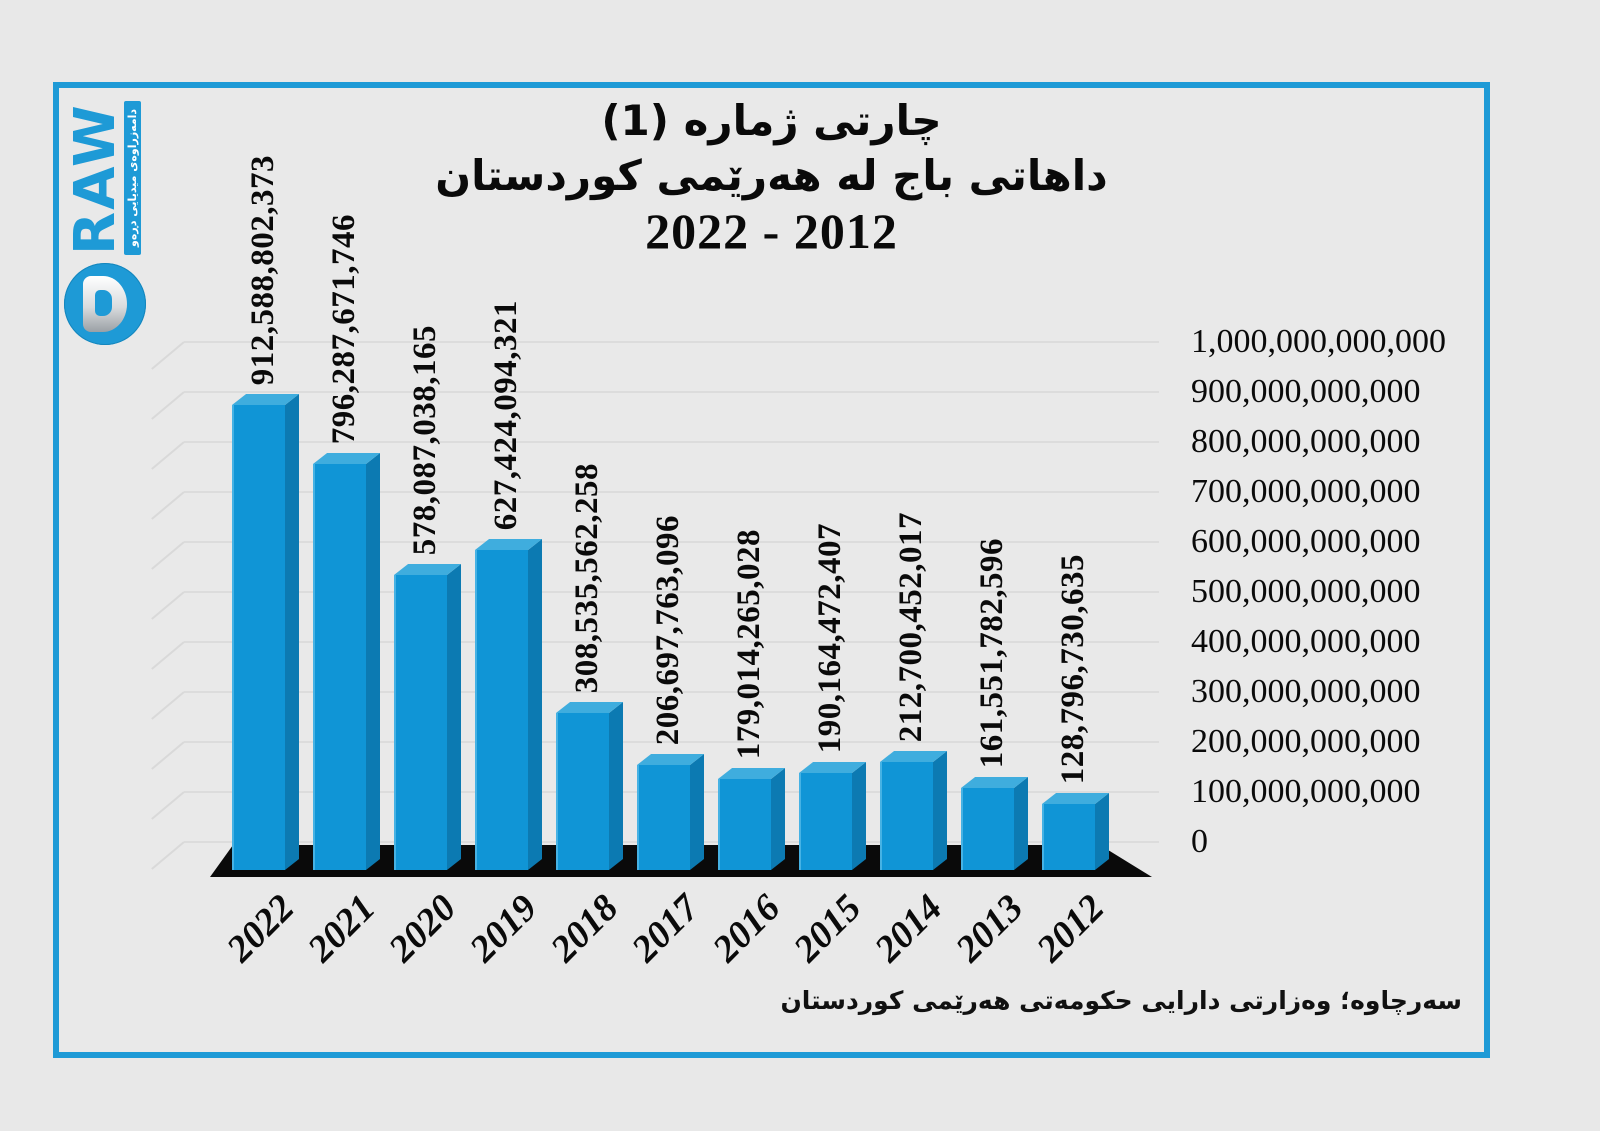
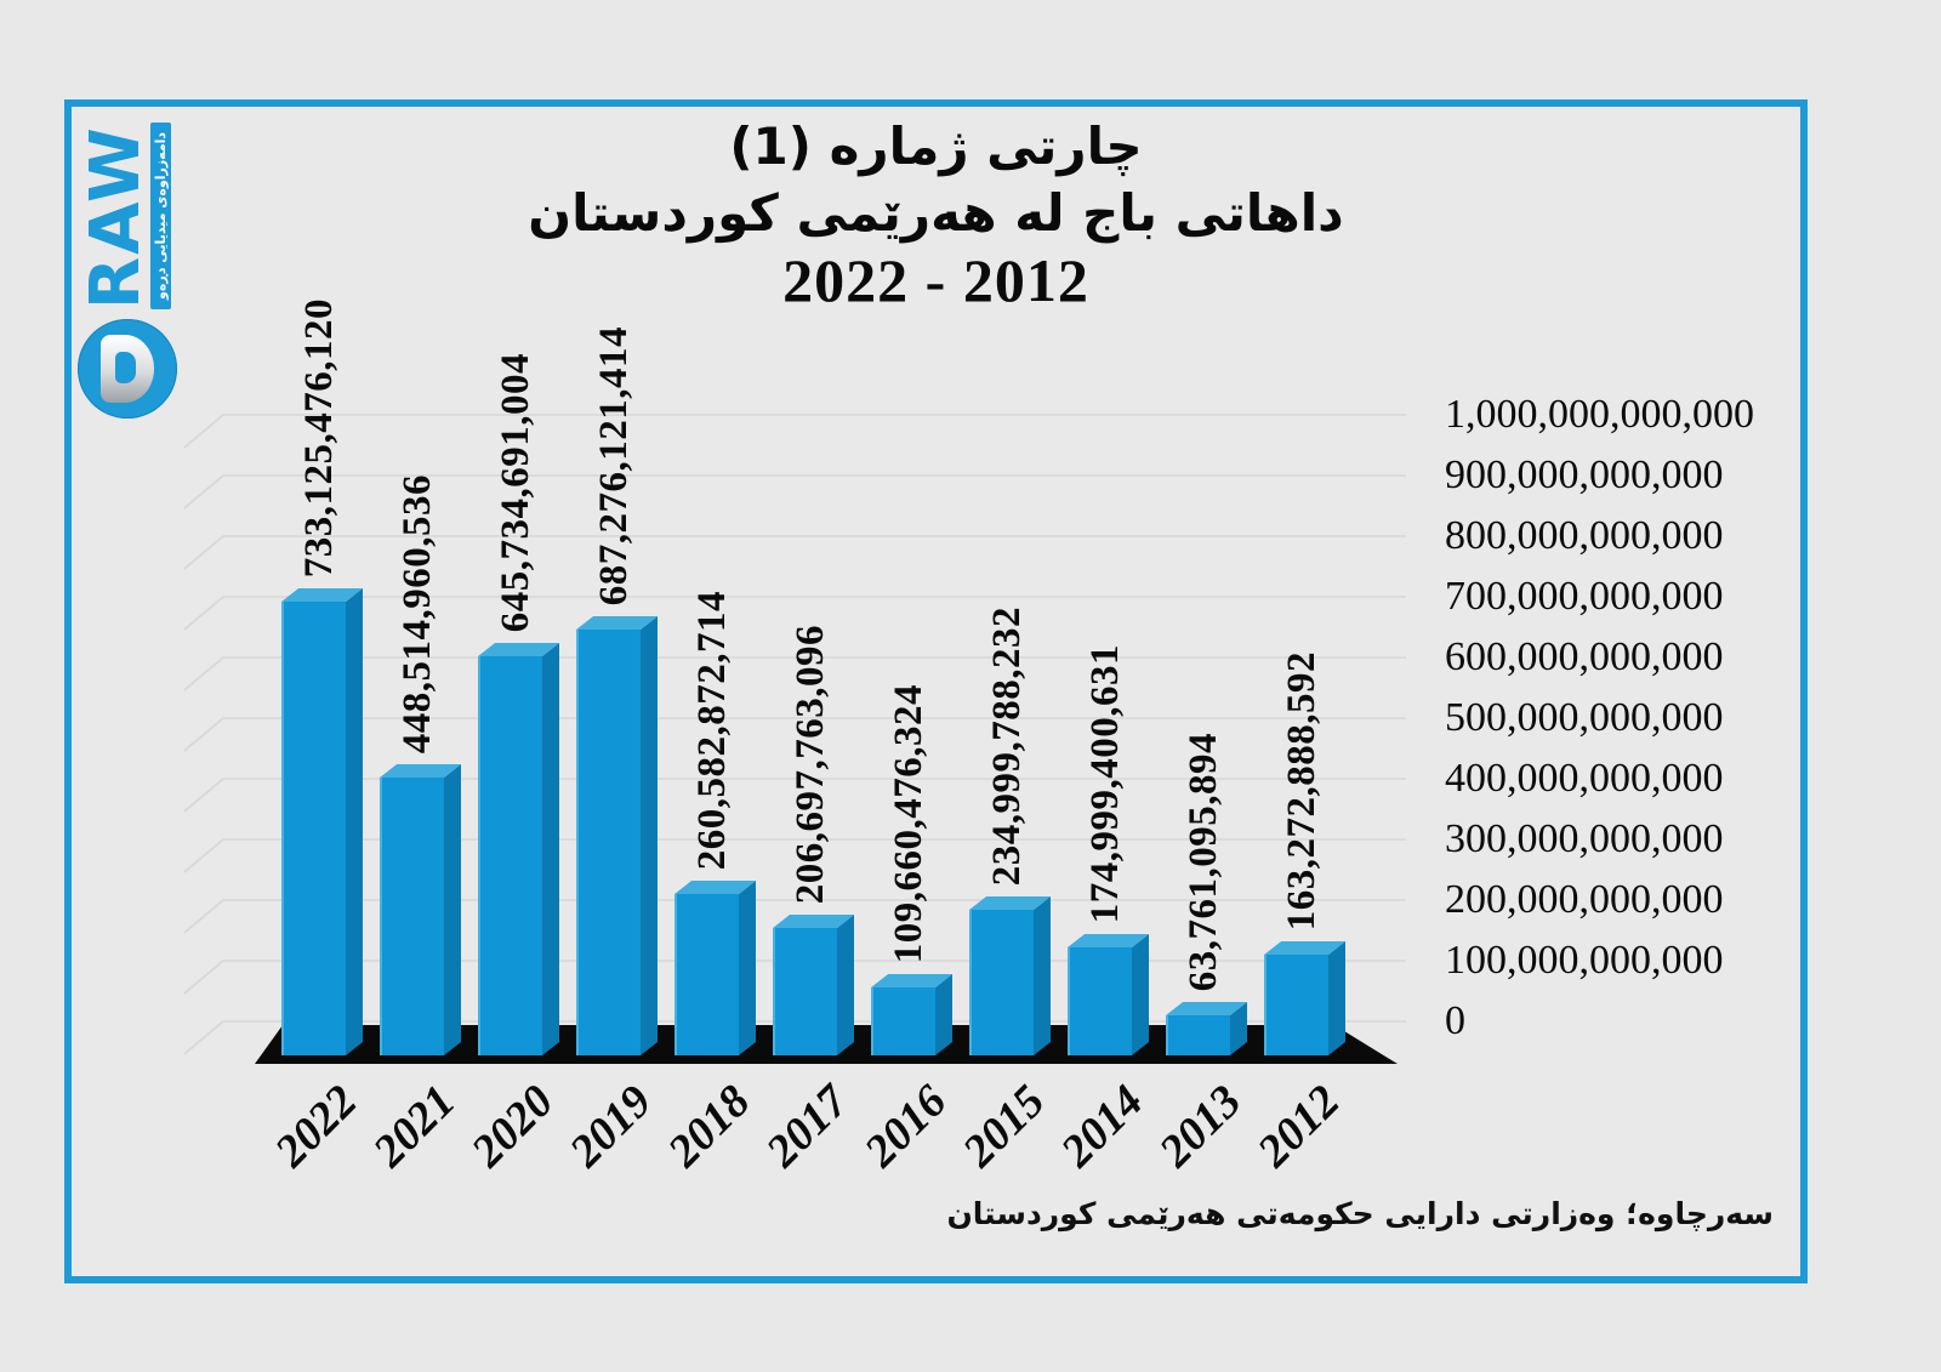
2022: 912,588,802,373 -> 733,125,476,120
2021: 796,287,671,746 -> 448,514,960,536
2020: 578,087,038,165 -> 645,734,691,004
2019: 627,424,094,321 -> 687,276,121,414
2018: 308,535,562,258 -> 260,582,872,714
2016: 179,014,265,028 -> 109,660,476,324
2015: 190,164,472,407 -> 234,999,788,232
2014: 212,700,452,017 -> 174,999,400,631
2013: 161,551,782,596 -> 63,761,095,894
2012: 128,796,730,635 -> 163,272,888,592
